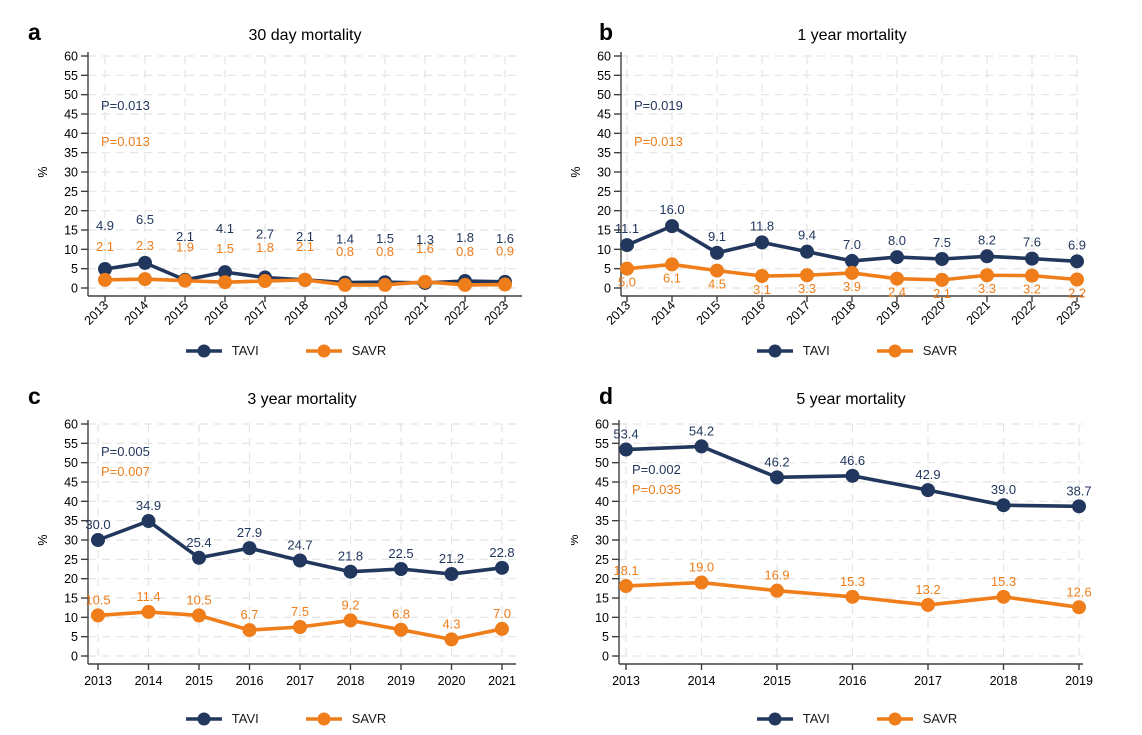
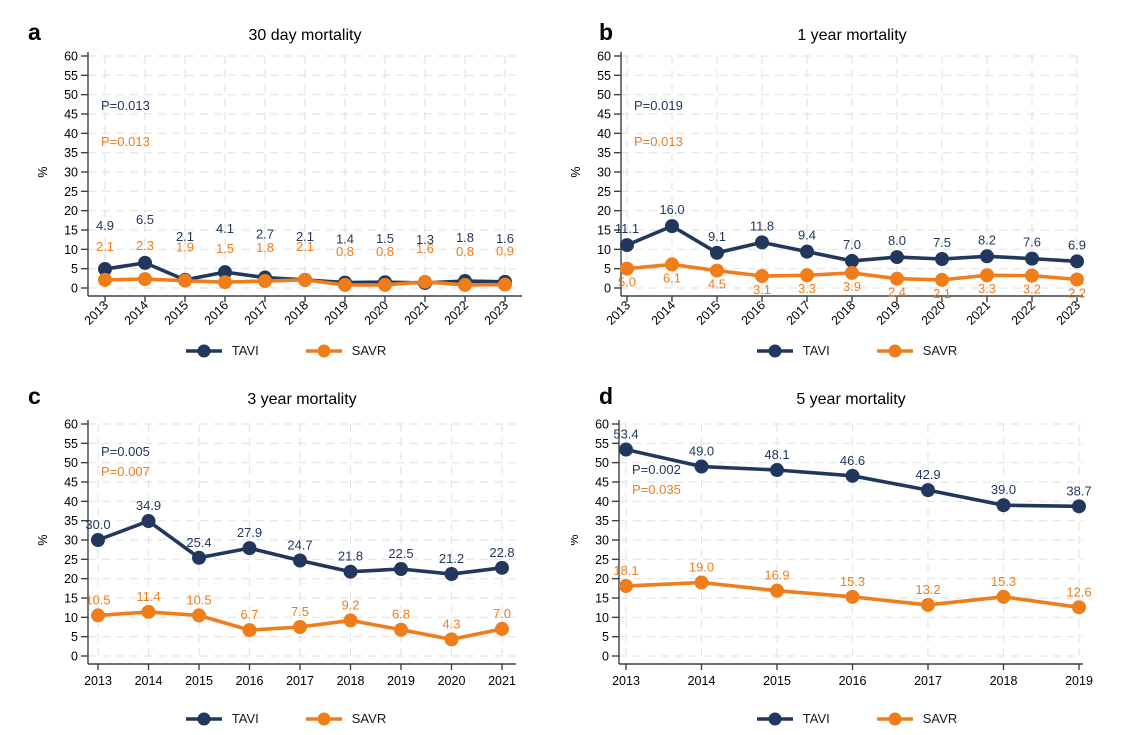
5 year mortality/TAVI/2014: 54.2 -> 49.0
5 year mortality/TAVI/2015: 46.2 -> 48.1
